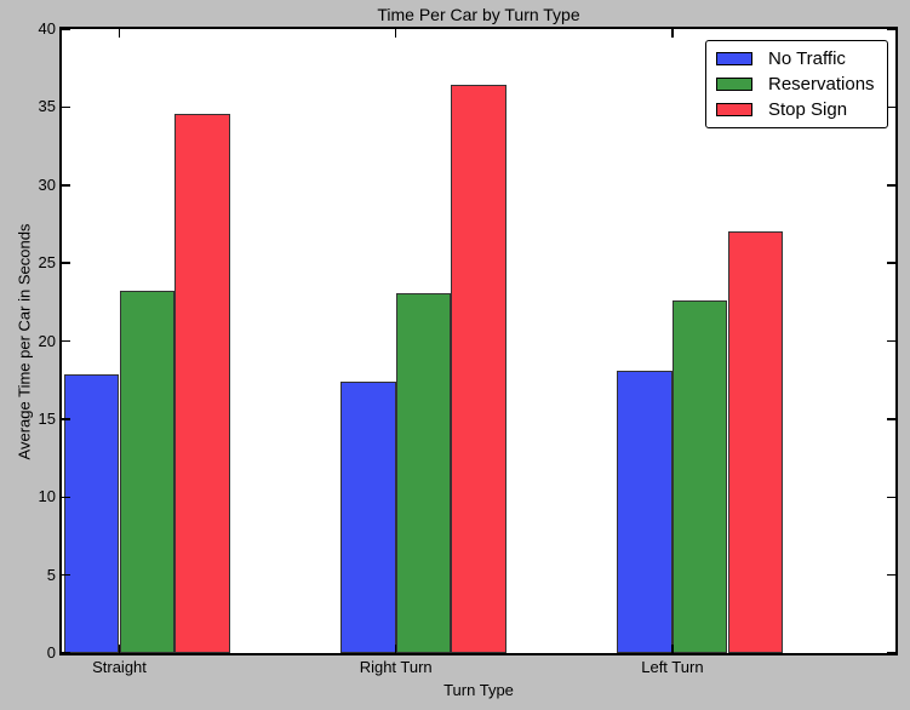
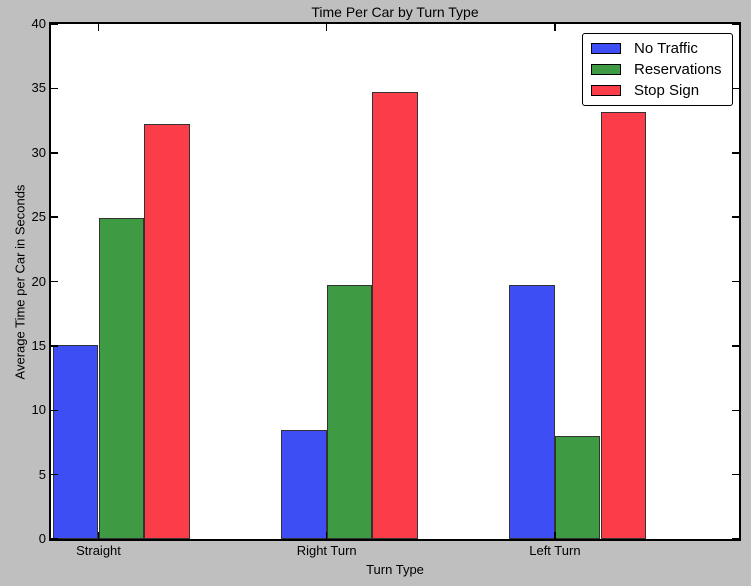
No Traffic/Straight: 17.9 -> 15.1
Reservations/Straight: 23.2 -> 24.9
Stop Sign/Straight: 34.6 -> 32.2
No Traffic/Right Turn: 17.4 -> 8.5
Reservations/Right Turn: 23.1 -> 19.7
Stop Sign/Right Turn: 36.4 -> 34.7
No Traffic/Left Turn: 18.1 -> 19.7
Reservations/Left Turn: 22.6 -> 8.0
Stop Sign/Left Turn: 27.0 -> 33.2
